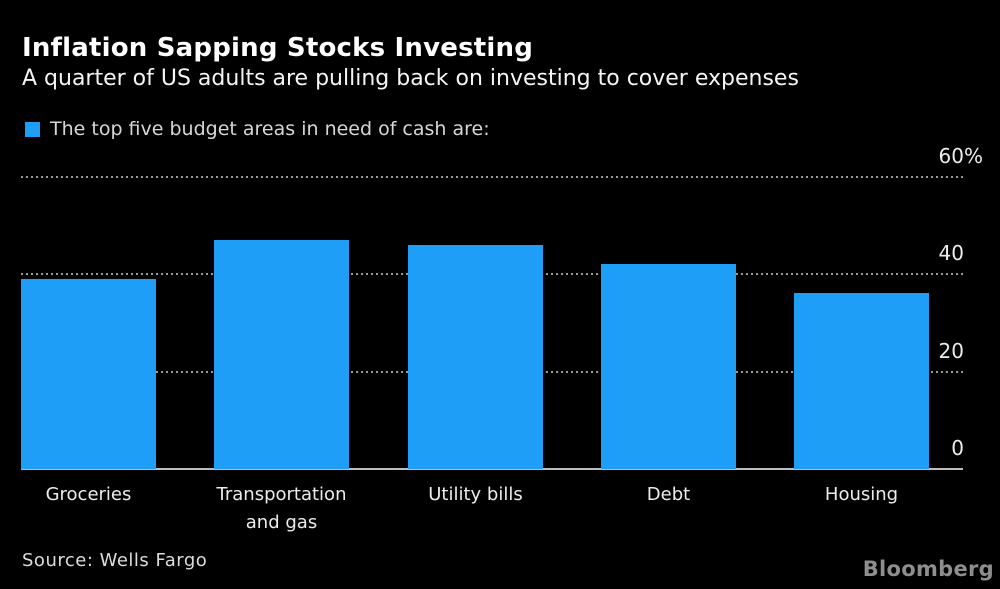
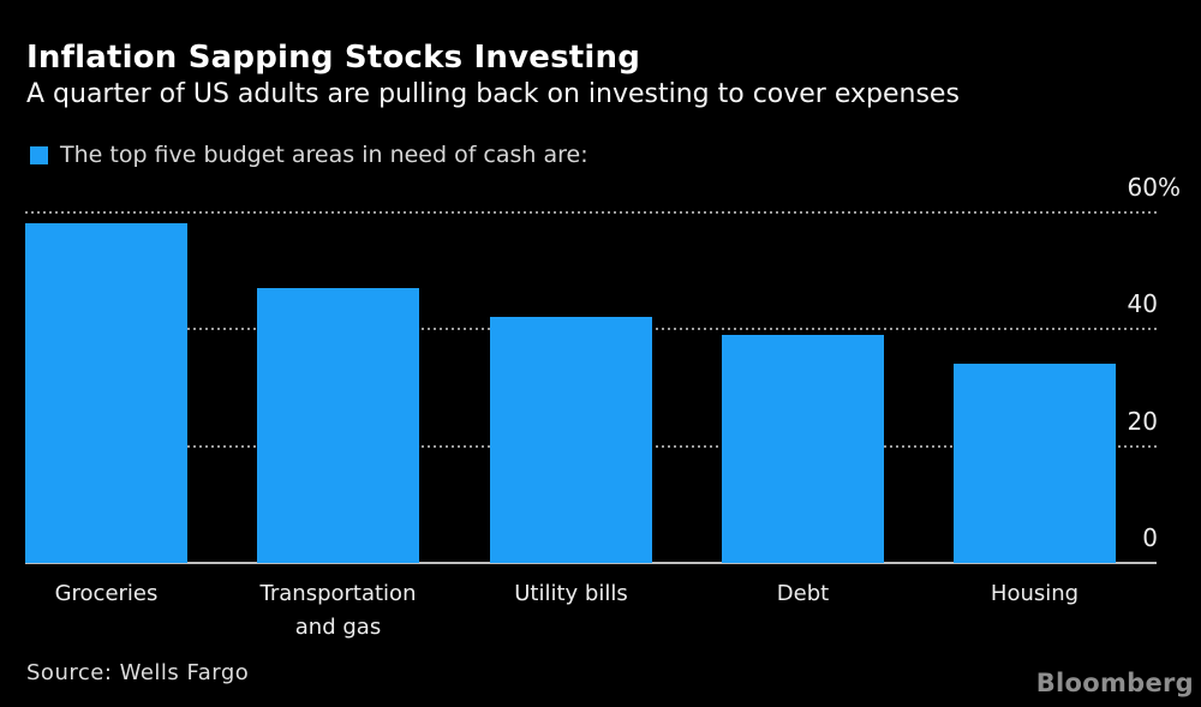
Groceries: 39 -> 58
Utility bills: 46 -> 42
Debt: 42 -> 39
Housing: 36 -> 34
